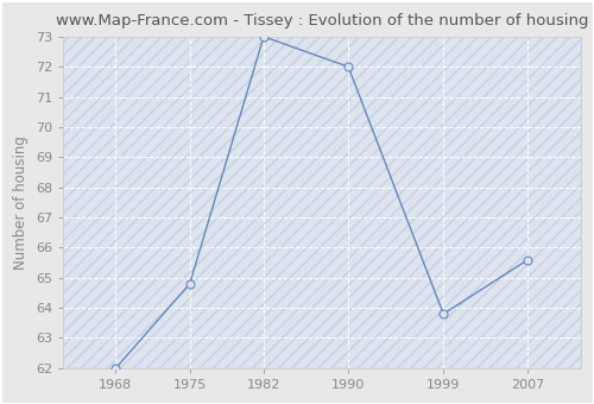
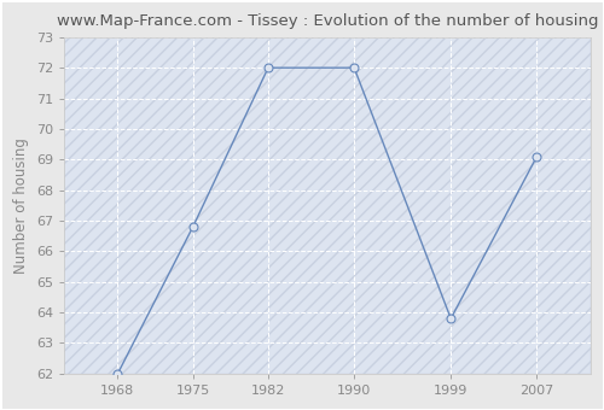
1975: 64.8 -> 66.8
1982: 73.0 -> 72.0
2007: 65.6 -> 69.1
